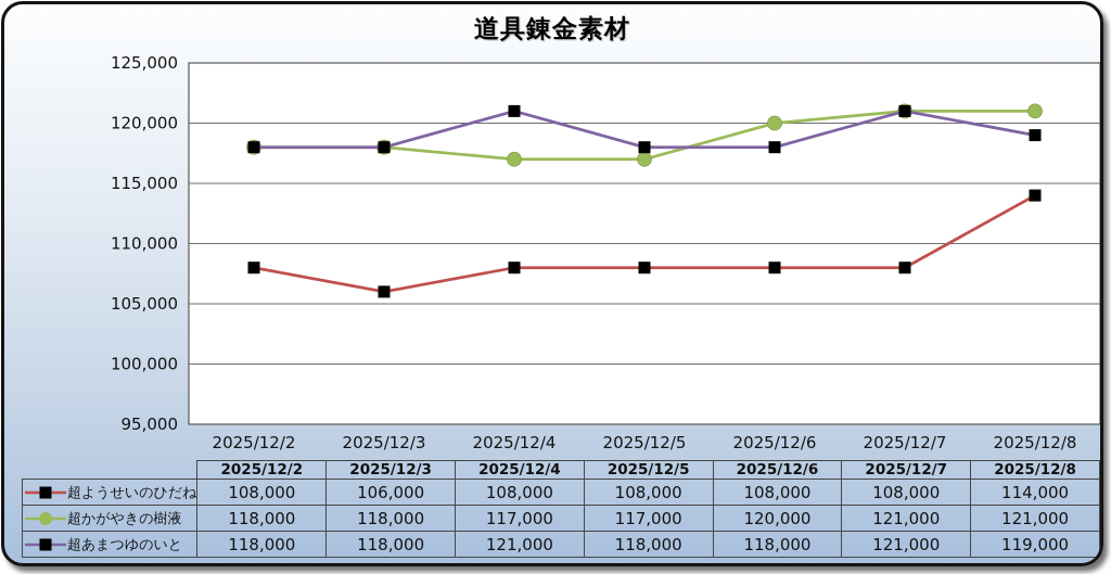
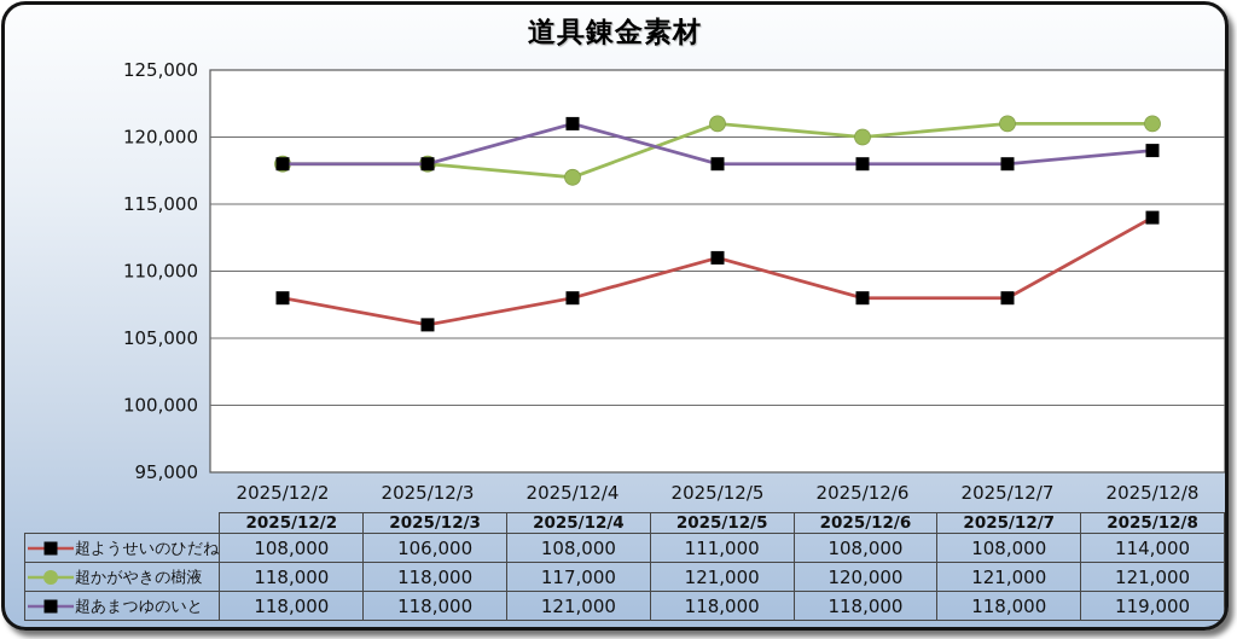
超ようせいのひだね/2025/12/5: 108,000 -> 111,000
超かがやきの樹液/2025/12/5: 117,000 -> 121,000
超あまつゆのいと/2025/12/7: 121,000 -> 118,000
